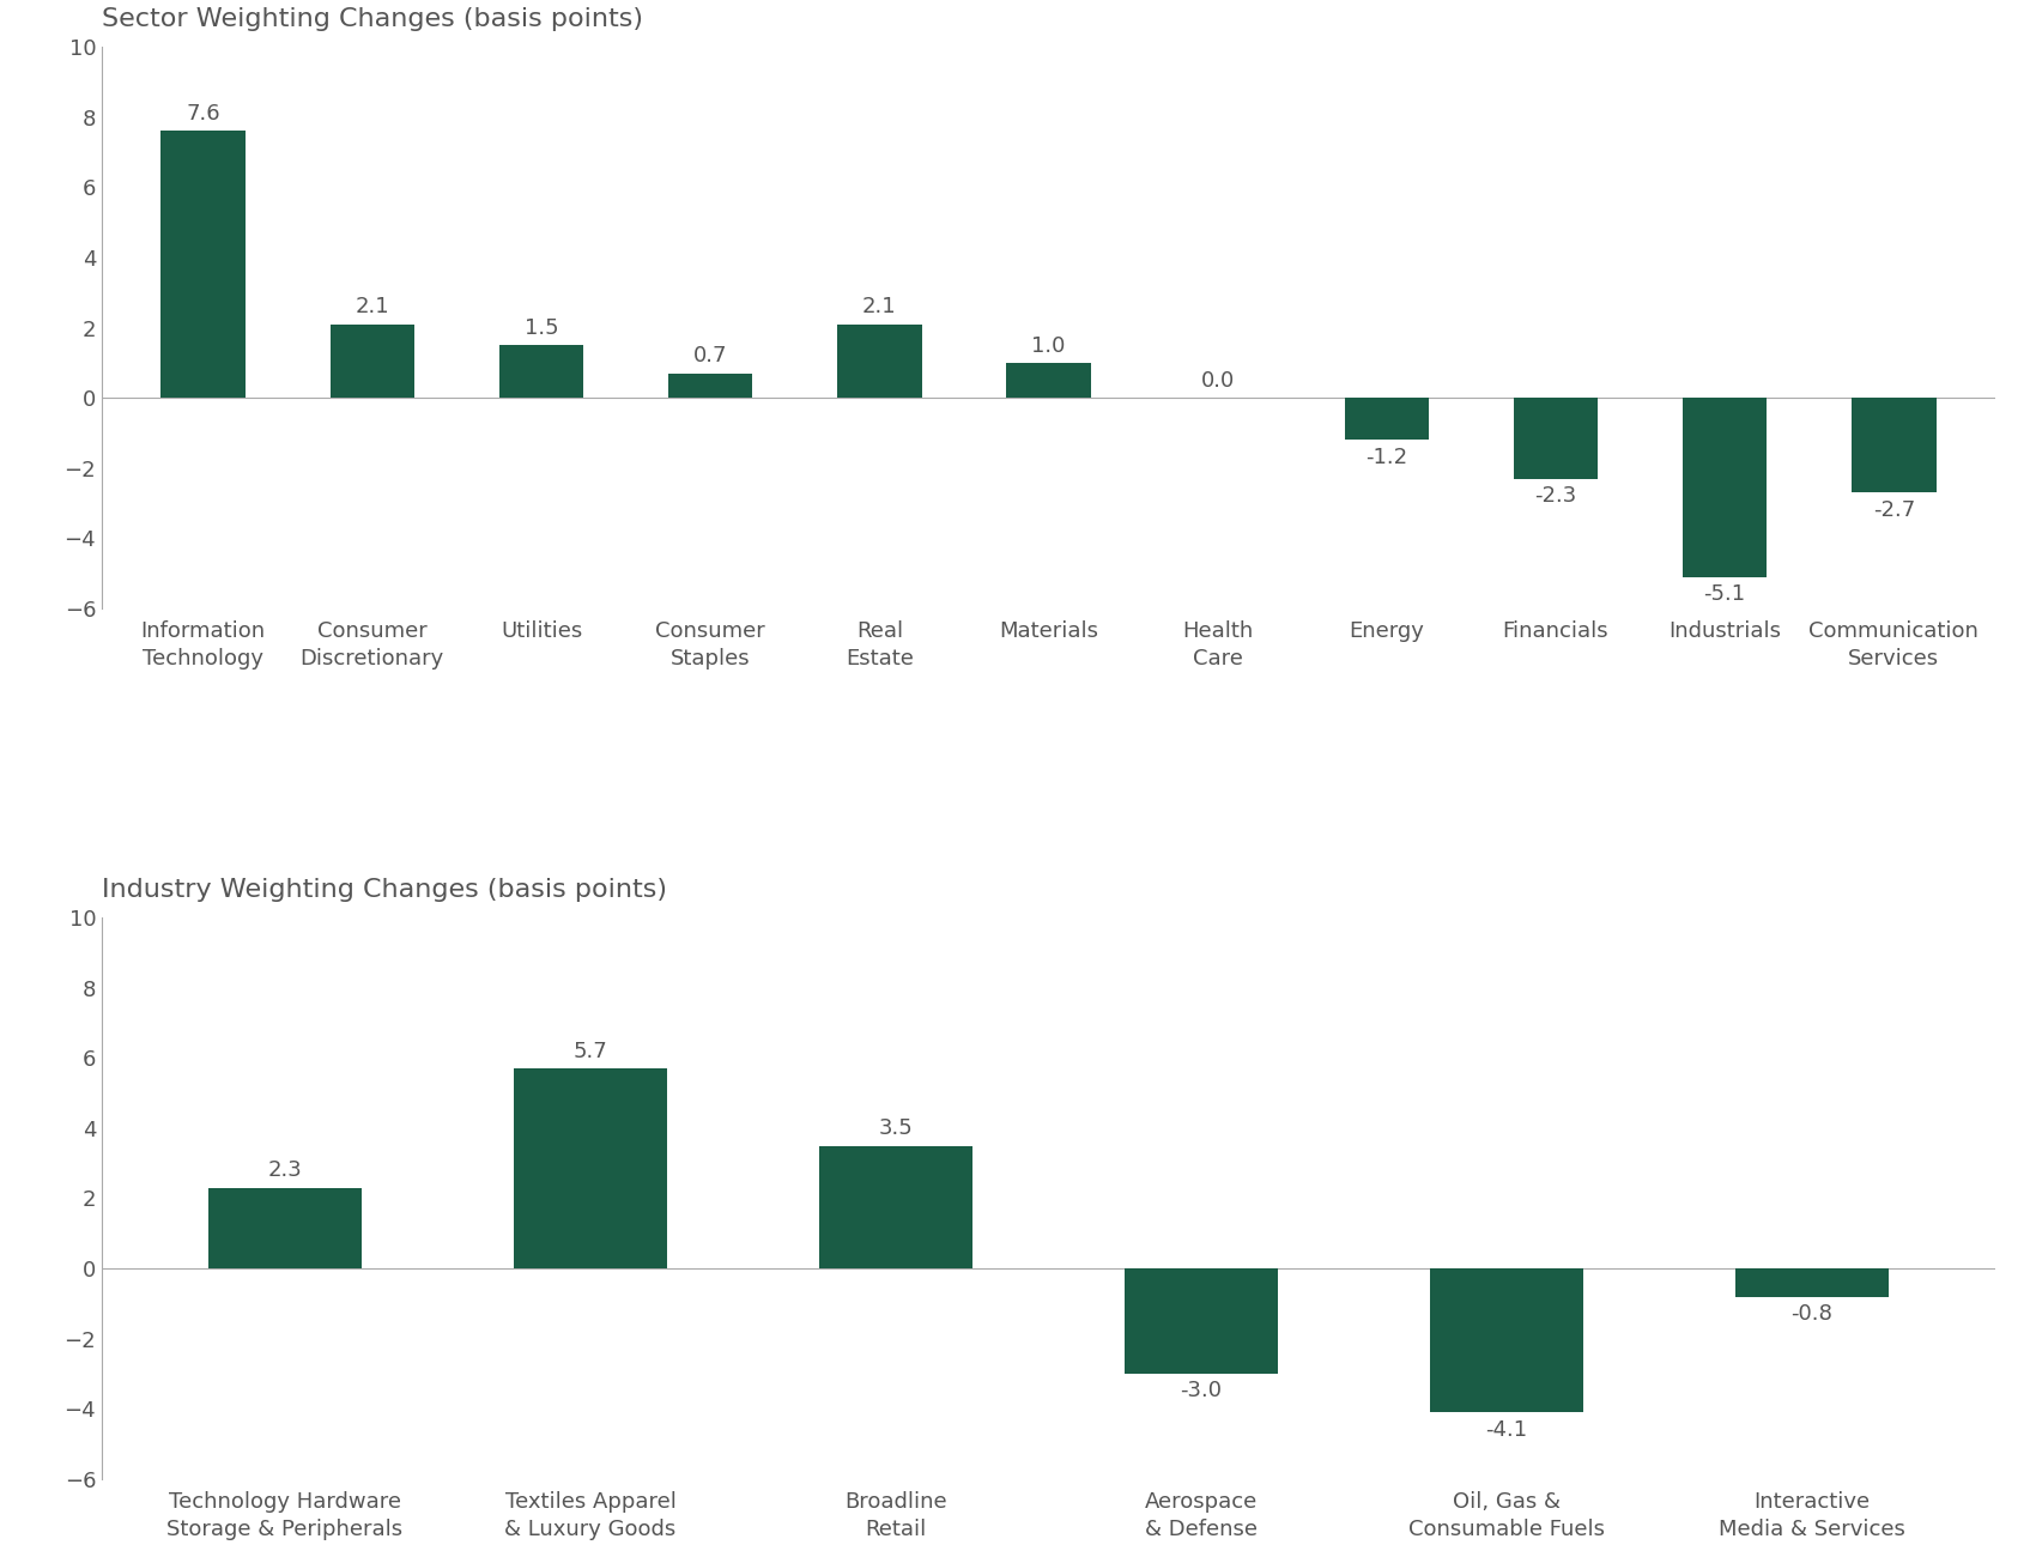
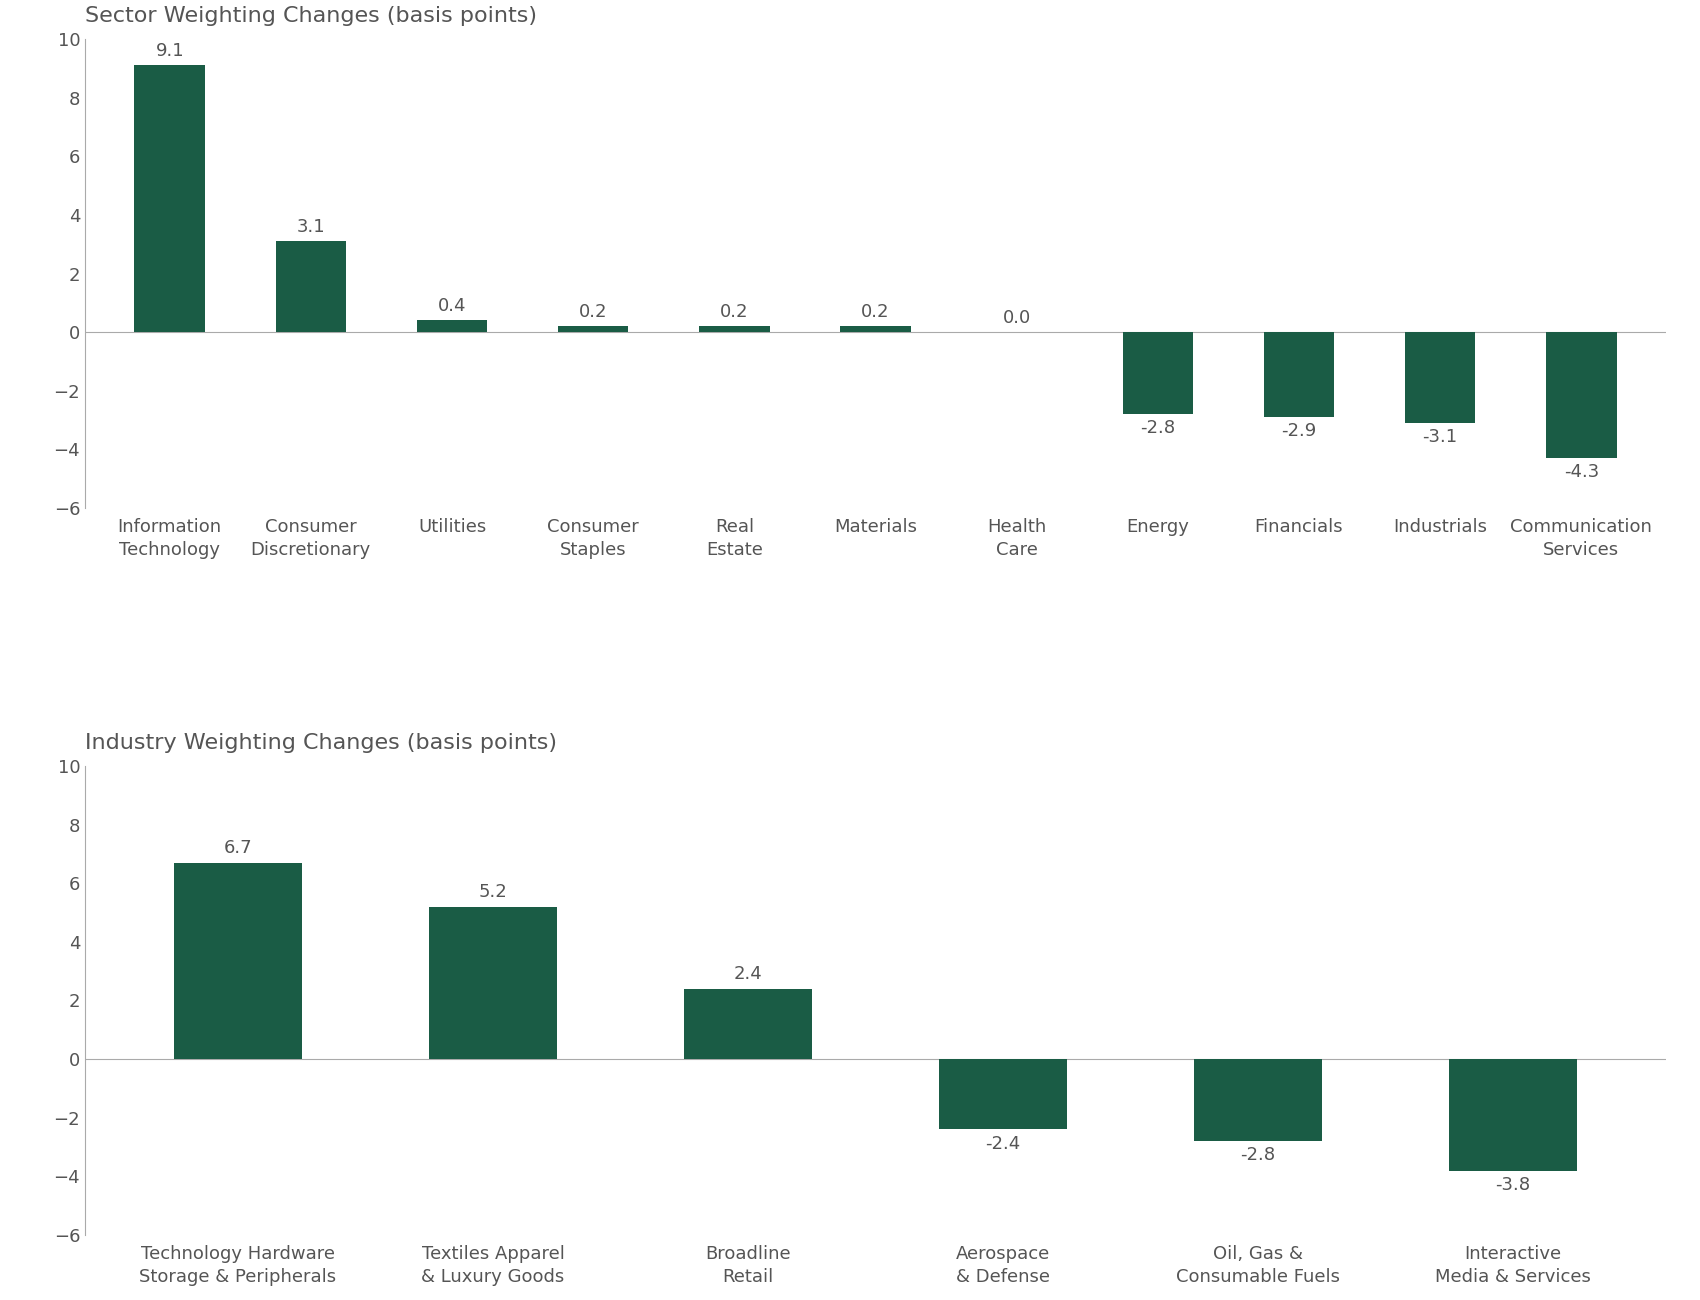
Sector Weighting Changes (basis points)/Information Technology: 7.6 -> 9.1
Sector Weighting Changes (basis points)/Consumer Discretionary: 2.1 -> 3.1
Sector Weighting Changes (basis points)/Utilities: 1.5 -> 0.4
Sector Weighting Changes (basis points)/Consumer Staples: 0.7 -> 0.2
Sector Weighting Changes (basis points)/Real Estate: 2.1 -> 0.2
Sector Weighting Changes (basis points)/Materials: 1.0 -> 0.2
Sector Weighting Changes (basis points)/Energy: -1.2 -> -2.8
Sector Weighting Changes (basis points)/Financials: -2.3 -> -2.9
Sector Weighting Changes (basis points)/Industrials: -5.1 -> -3.1
Sector Weighting Changes (basis points)/Communication Services: -2.7 -> -4.3
Industry Weighting Changes (basis points)/Technology Hardware Storage & Peripherals: 2.3 -> 6.7
Industry Weighting Changes (basis points)/Textiles Apparel & Luxury Goods: 5.7 -> 5.2
Industry Weighting Changes (basis points)/Broadline Retail: 3.5 -> 2.4
Industry Weighting Changes (basis points)/Aerospace & Defense: -3.0 -> -2.4
Industry Weighting Changes (basis points)/Oil, Gas & Consumable Fuels: -4.1 -> -2.8
Industry Weighting Changes (basis points)/Interactive Media & Services: -0.8 -> -3.8
